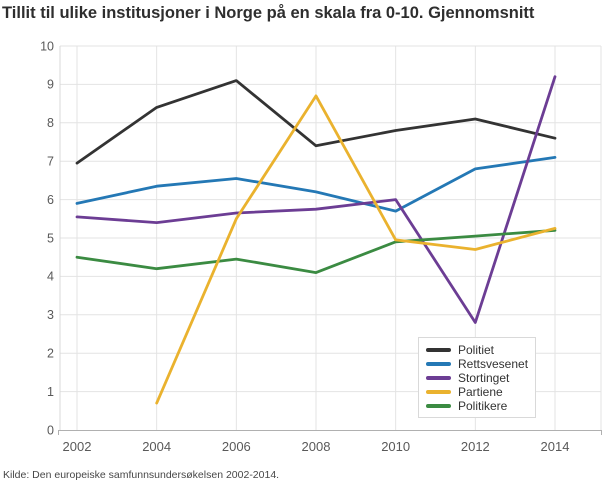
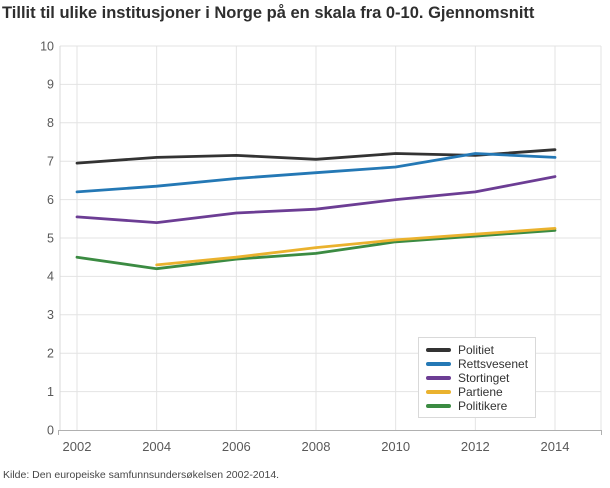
Rettsvesenet/2002: 5.9 -> 6.2
Politiet/2004: 8.4 -> 7.1
Partiene/2004: 0.7 -> 4.3
Politiet/2006: 9.1 -> 7.2
Partiene/2006: 5.5 -> 4.5
Politiet/2008: 7.4 -> 7.0
Rettsvesenet/2008: 6.2 -> 6.7
Partiene/2008: 8.7 -> 4.8
Politikere/2008: 4.1 -> 4.6
Politiet/2010: 7.8 -> 7.2
Rettsvesenet/2010: 5.7 -> 6.8
Politiet/2012: 8.1 -> 7.2
Rettsvesenet/2012: 6.8 -> 7.2
Stortinget/2012: 2.8 -> 6.2
Partiene/2012: 4.7 -> 5.1
Politiet/2014: 7.6 -> 7.3
Stortinget/2014: 9.2 -> 6.6
